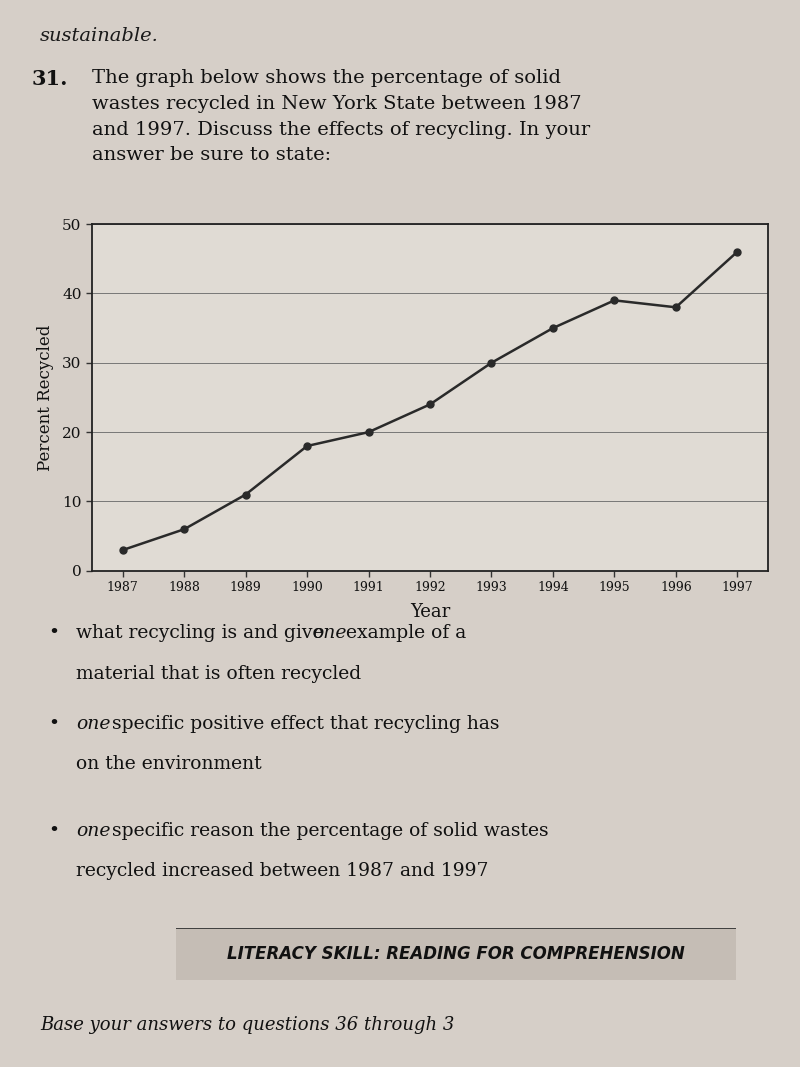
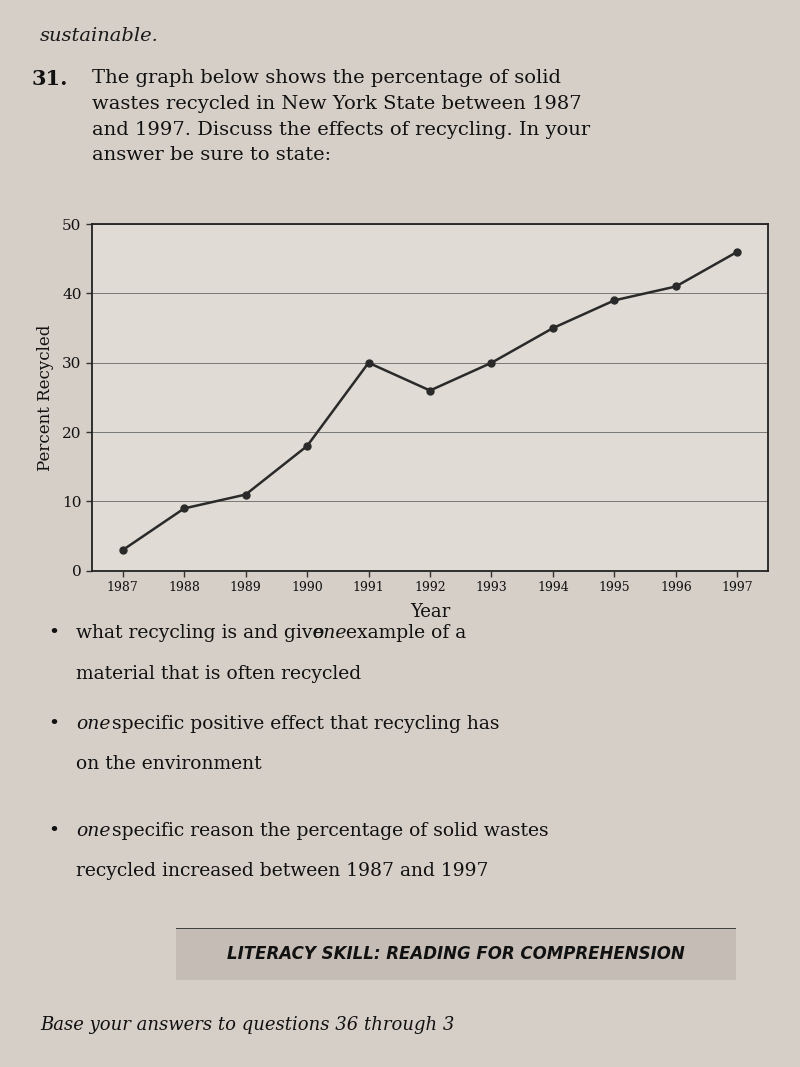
1988: 6 -> 9
1991: 20 -> 30
1992: 24 -> 26
1996: 38 -> 41
